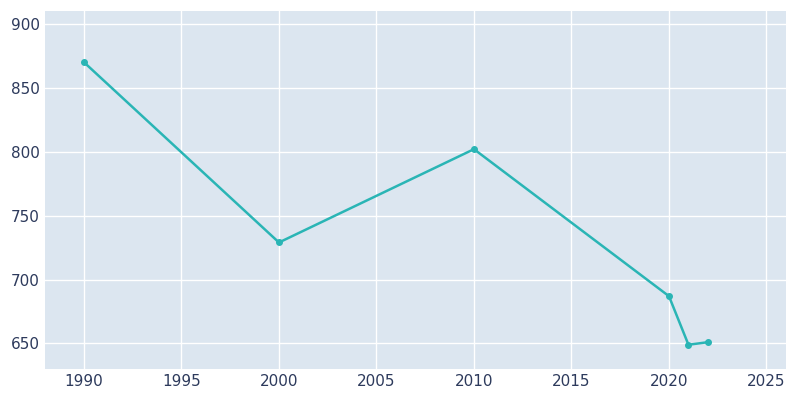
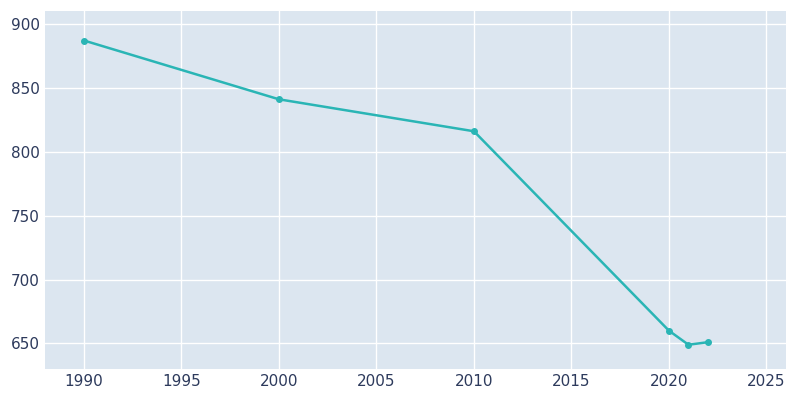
1990: 870 -> 887
2000: 729 -> 841
2010: 802 -> 816
2020: 687 -> 660
